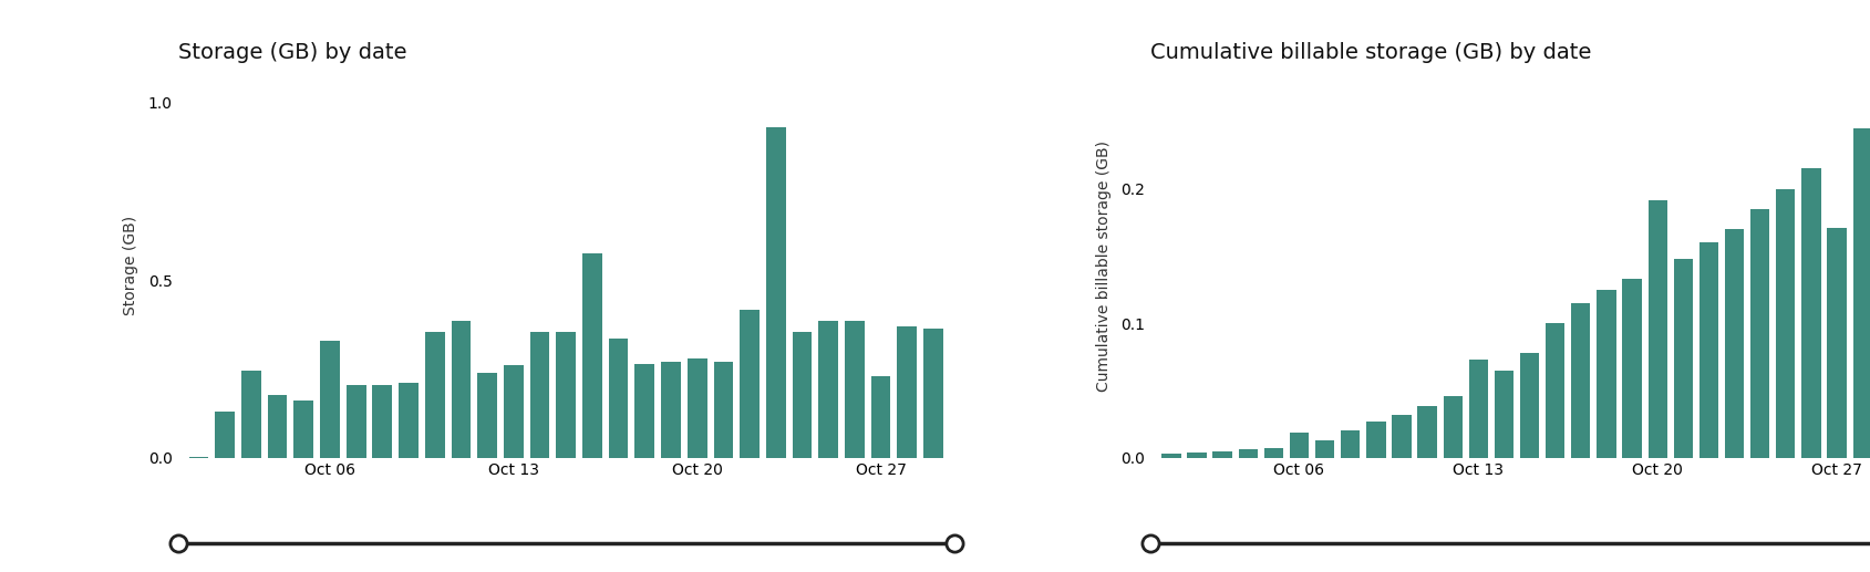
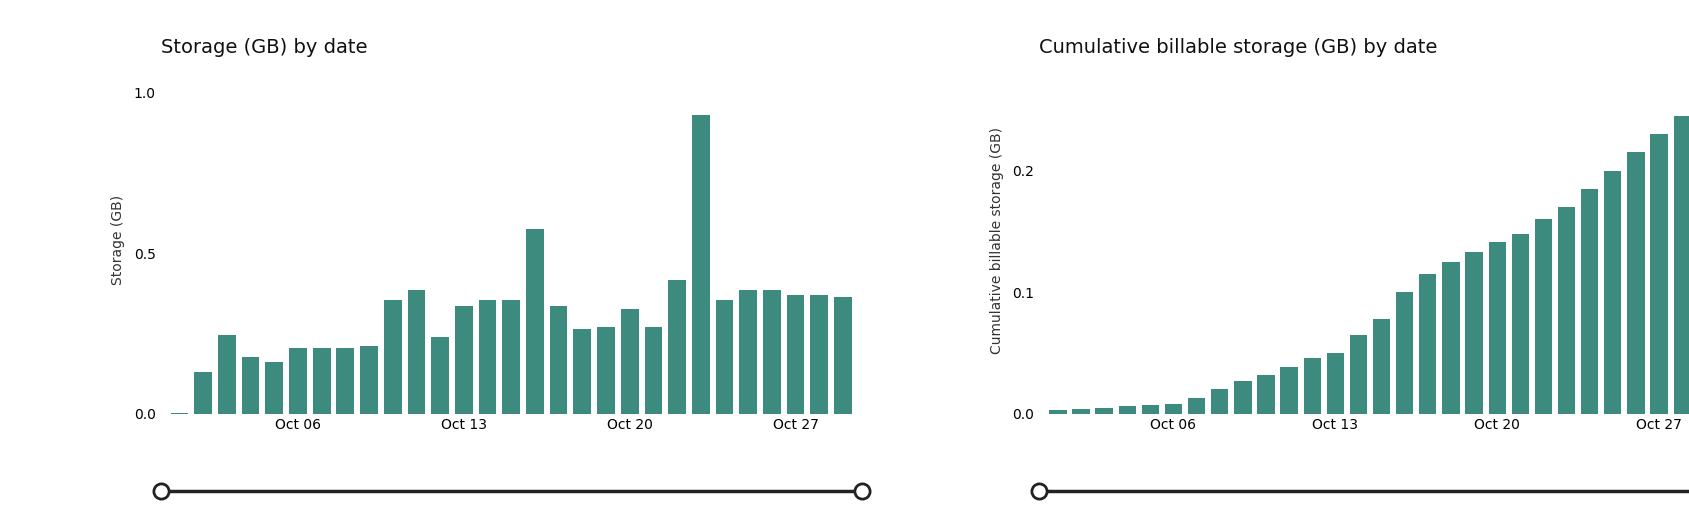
Storage (GB) by date/Oct 06: 0.330 -> 0.205
Storage (GB) by date/Oct 13: 0.260 -> 0.335
Storage (GB) by date/Oct 20: 0.280 -> 0.325
Storage (GB) by date/Oct 27: 0.230 -> 0.370
Cumulative billable storage (GB) by date/Oct 06: 0.019 -> 0.008
Cumulative billable storage (GB) by date/Oct 13: 0.073 -> 0.050
Cumulative billable storage (GB) by date/Oct 20: 0.191 -> 0.141
Cumulative billable storage (GB) by date/Oct 27: 0.171 -> 0.230
